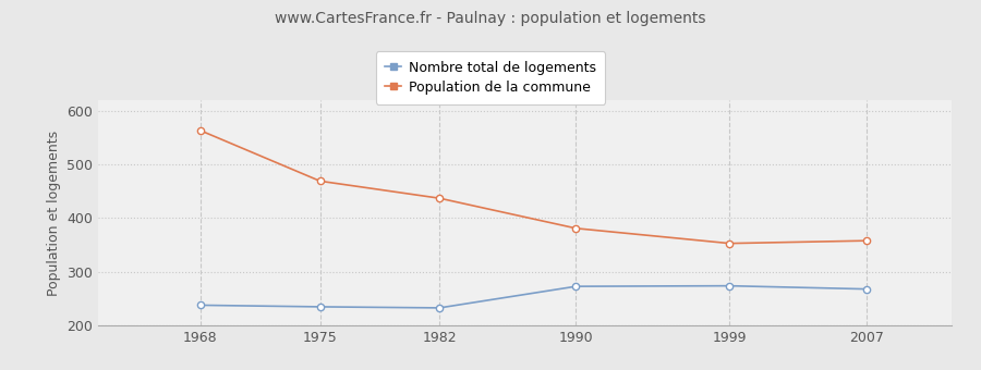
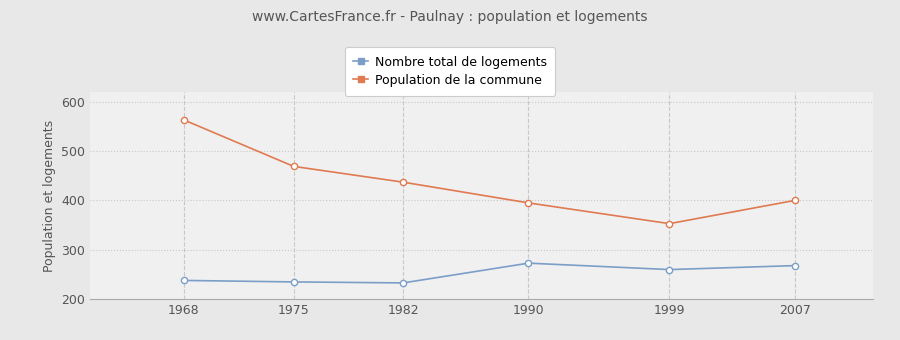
Population de la commune/1990: 381 -> 395
Nombre total de logements/1999: 274 -> 260
Population de la commune/2007: 358 -> 400
